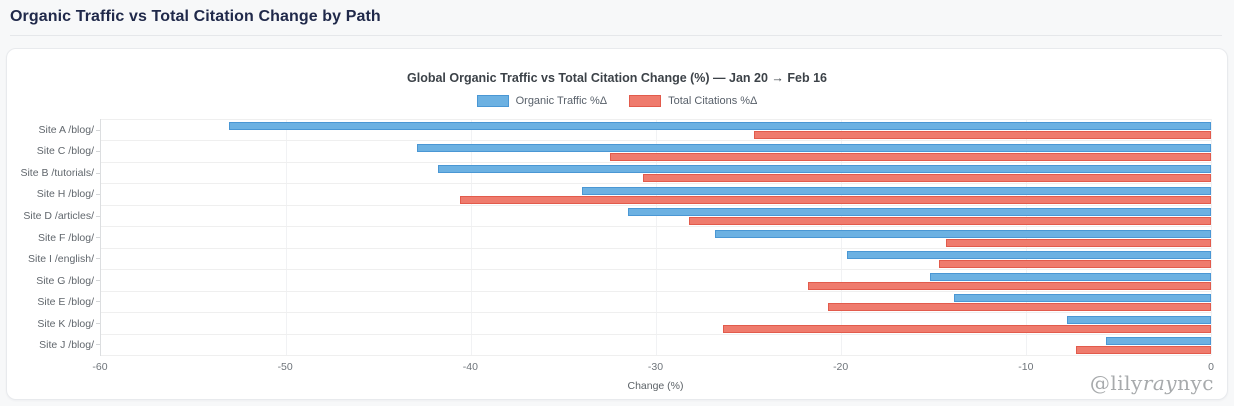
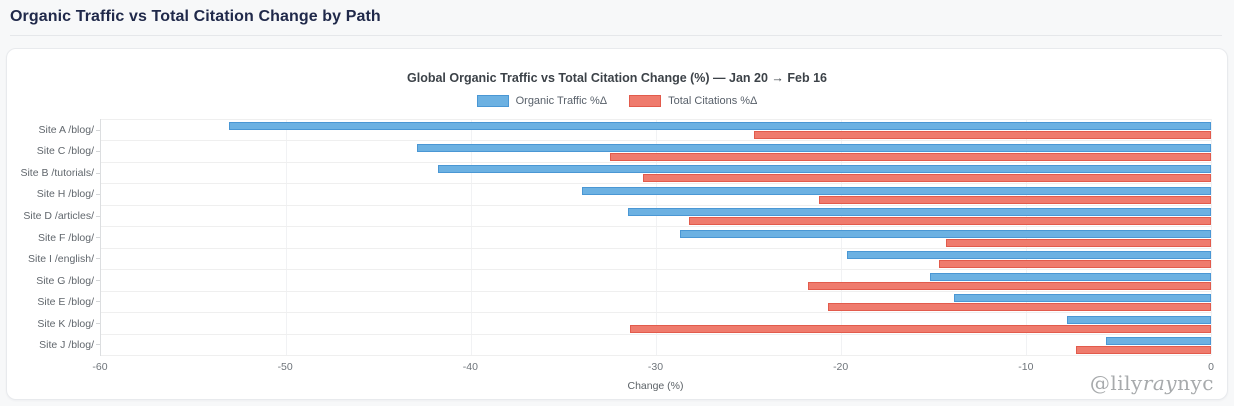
Total Citations %Δ/Site H /blog/: -40.6 -> -21.2
Organic Traffic %Δ/Site F /blog/: -26.8 -> -28.7
Total Citations %Δ/Site K /blog/: -26.4 -> -31.4
